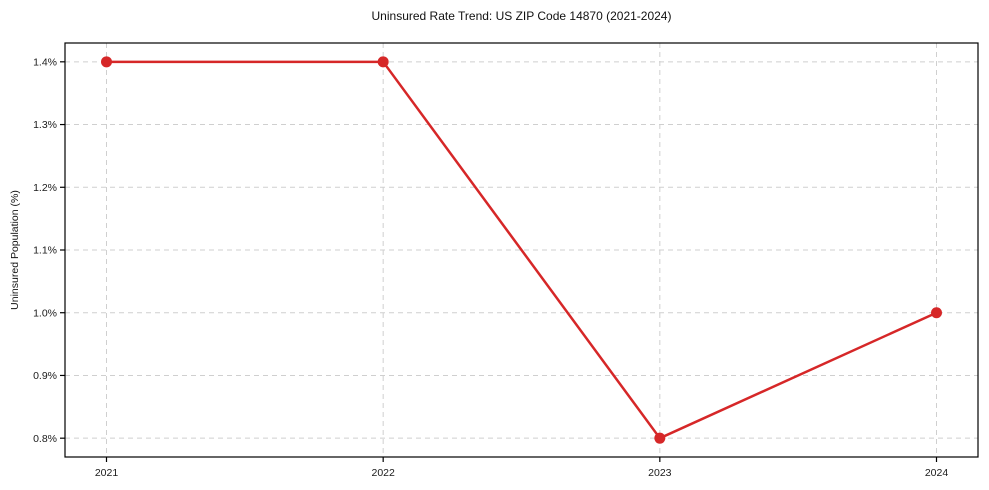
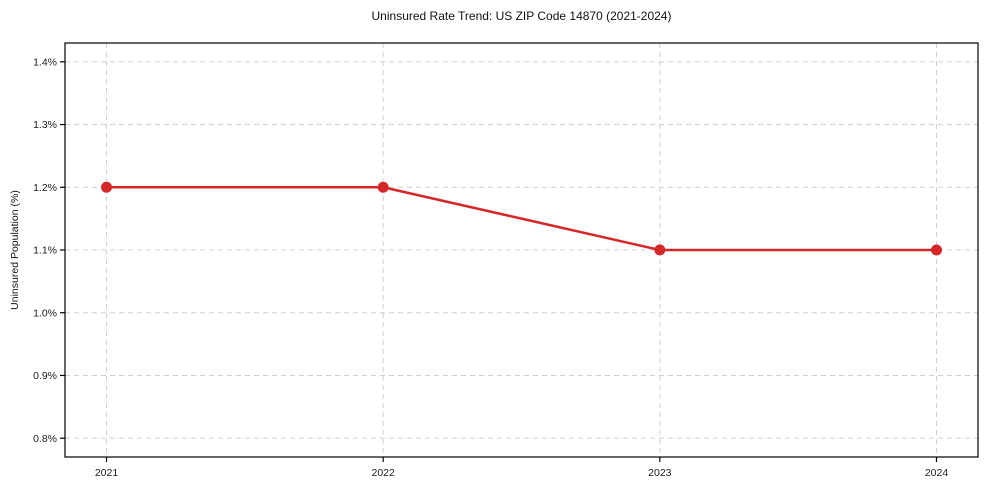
2021: 1.4% -> 1.2%
2022: 1.4% -> 1.2%
2023: 0.8% -> 1.1%
2024: 1.0% -> 1.1%
